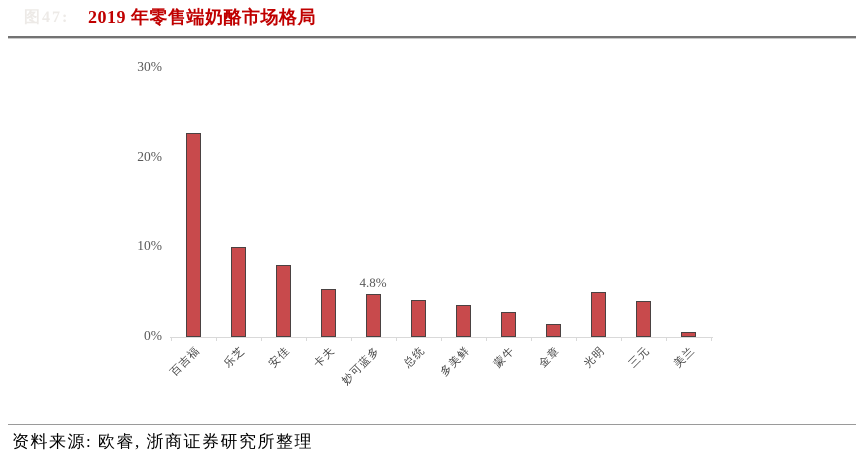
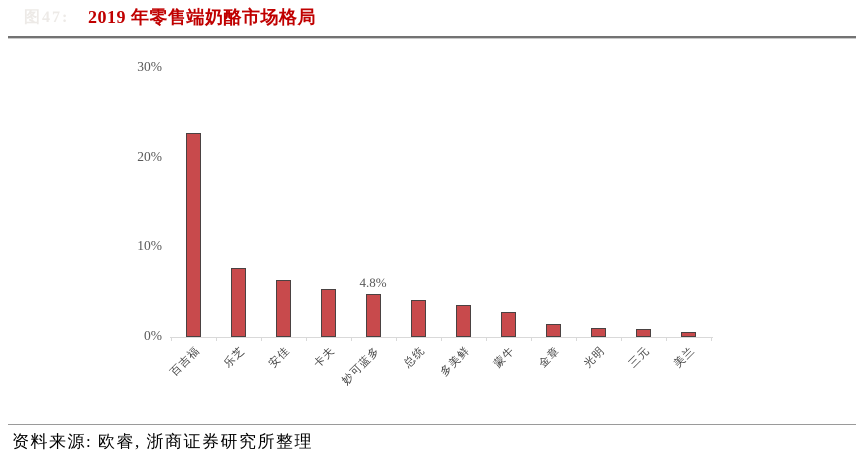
乐芝: 10% -> 8%
安佳: 8% -> 6%
光明: 5% -> 1%
三元: 4% -> 1%
